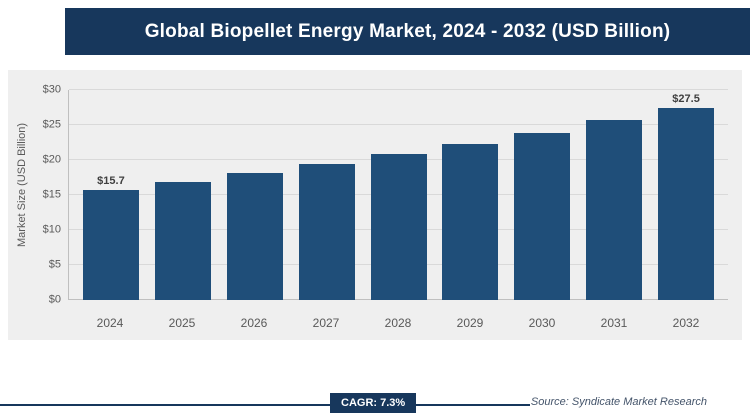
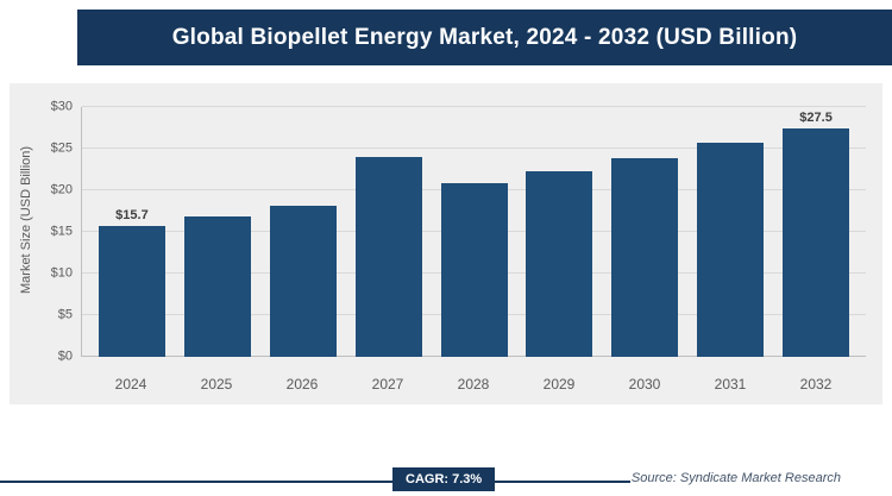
2027: $19 -> $24
